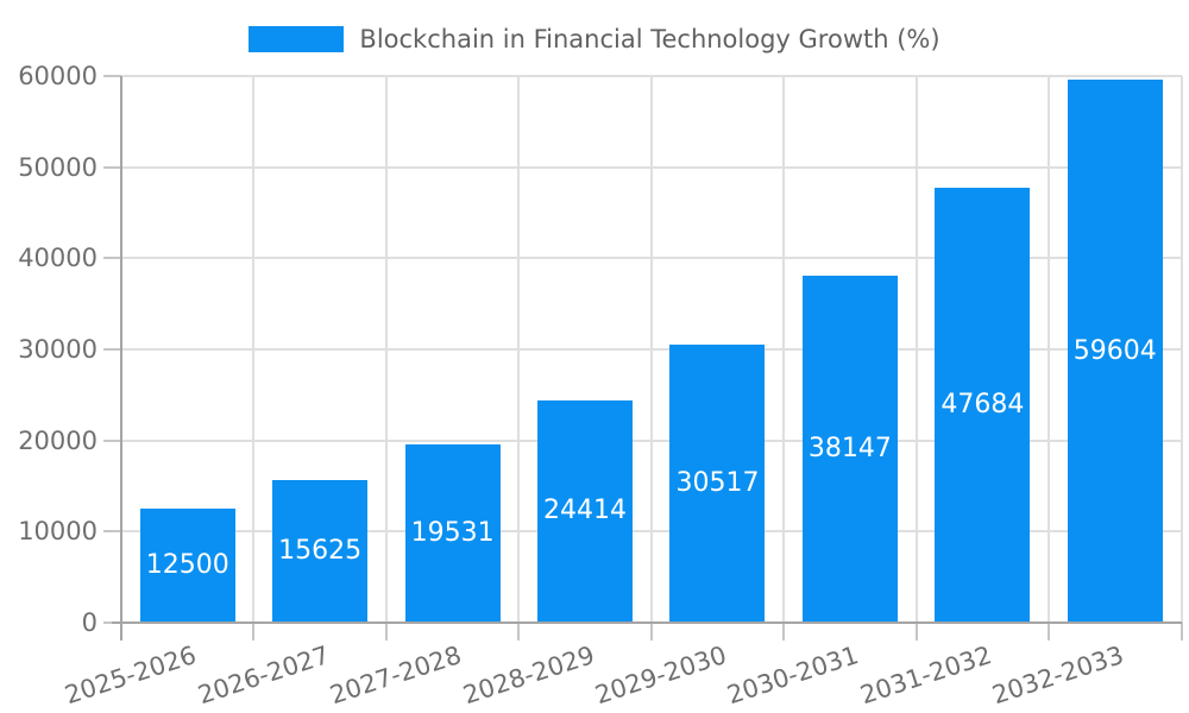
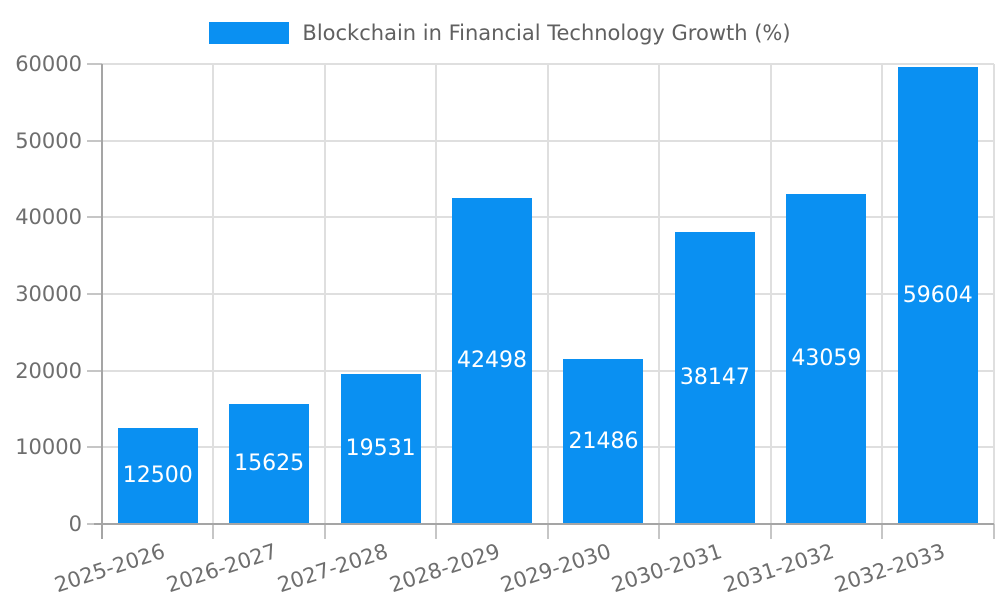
2028-2029: 24414 -> 42498
2029-2030: 30517 -> 21486
2031-2032: 47684 -> 43059
